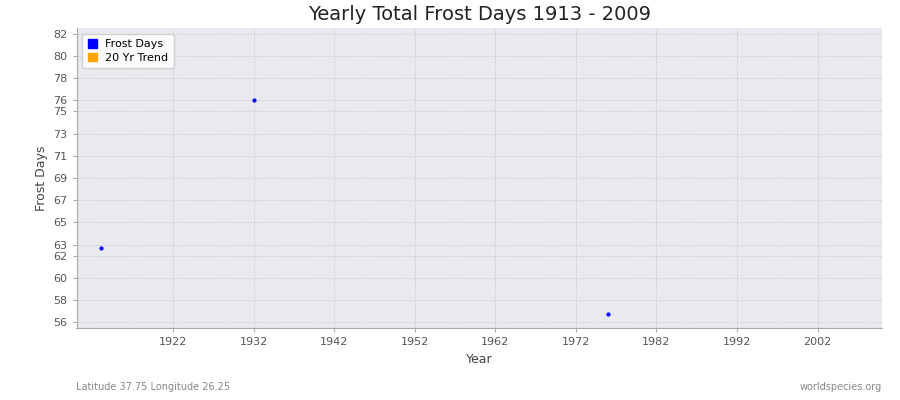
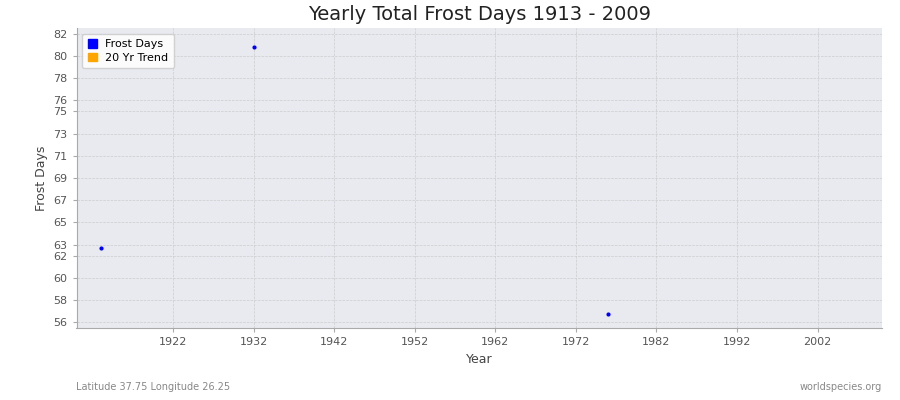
1932: 76.0 -> 80.8
